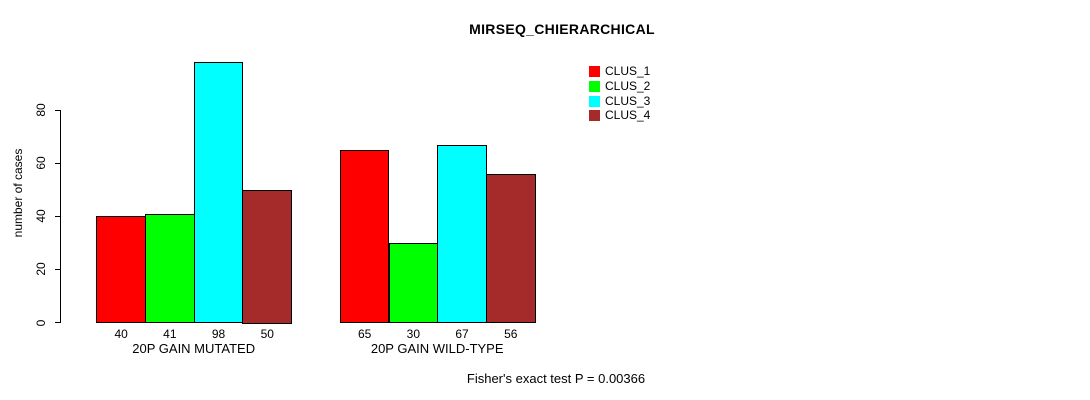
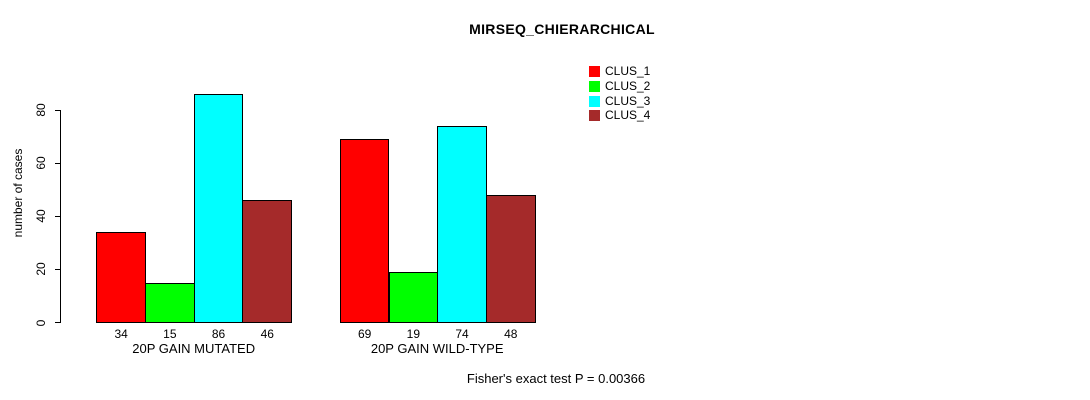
CLUS_1/20P GAIN MUTATED: 40 -> 34
CLUS_2/20P GAIN MUTATED: 41 -> 15
CLUS_3/20P GAIN MUTATED: 98 -> 86
CLUS_4/20P GAIN MUTATED: 50 -> 46
CLUS_1/20P GAIN WILD-TYPE: 65 -> 69
CLUS_2/20P GAIN WILD-TYPE: 30 -> 19
CLUS_3/20P GAIN WILD-TYPE: 67 -> 74
CLUS_4/20P GAIN WILD-TYPE: 56 -> 48
